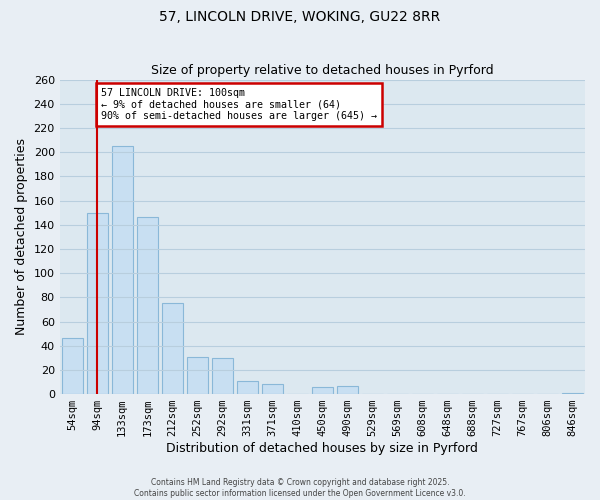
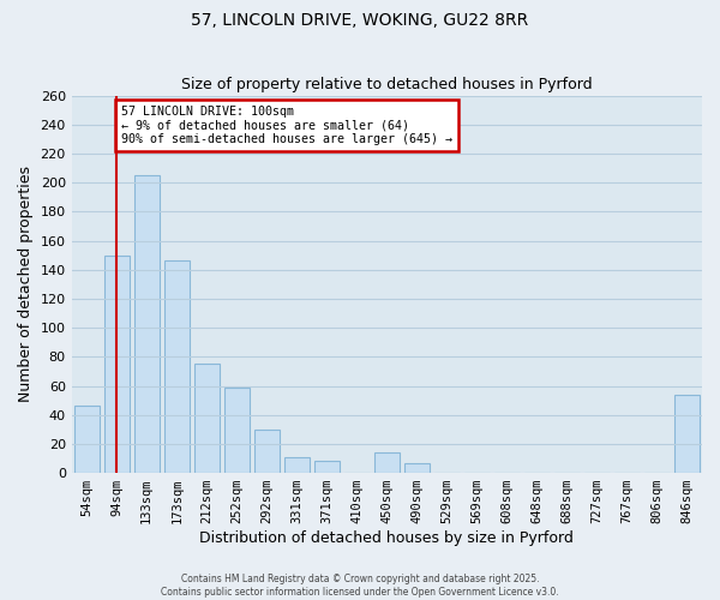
252sqm: 31 -> 59
450sqm: 6 -> 14
846sqm: 1 -> 54
